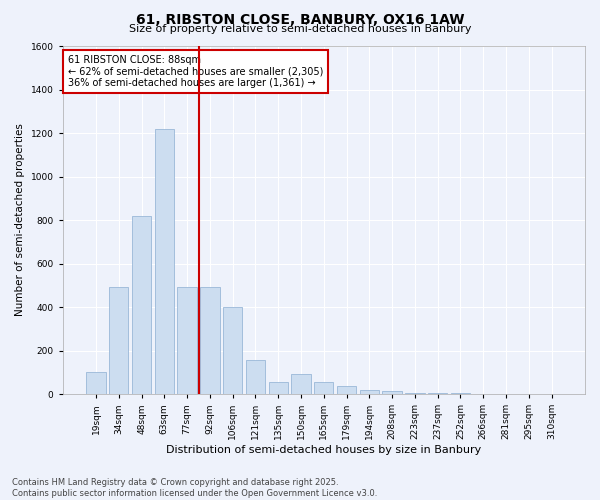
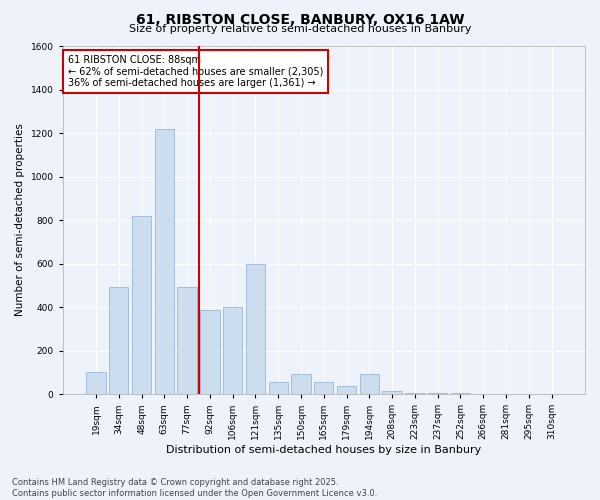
92sqm: 490 -> 385
121sqm: 155 -> 600
194sqm: 20 -> 90
